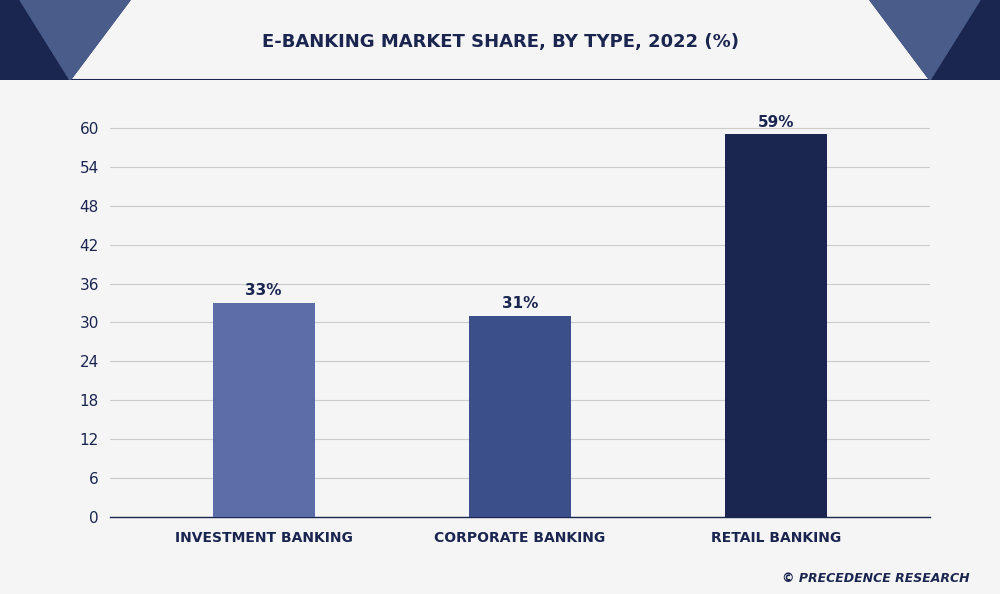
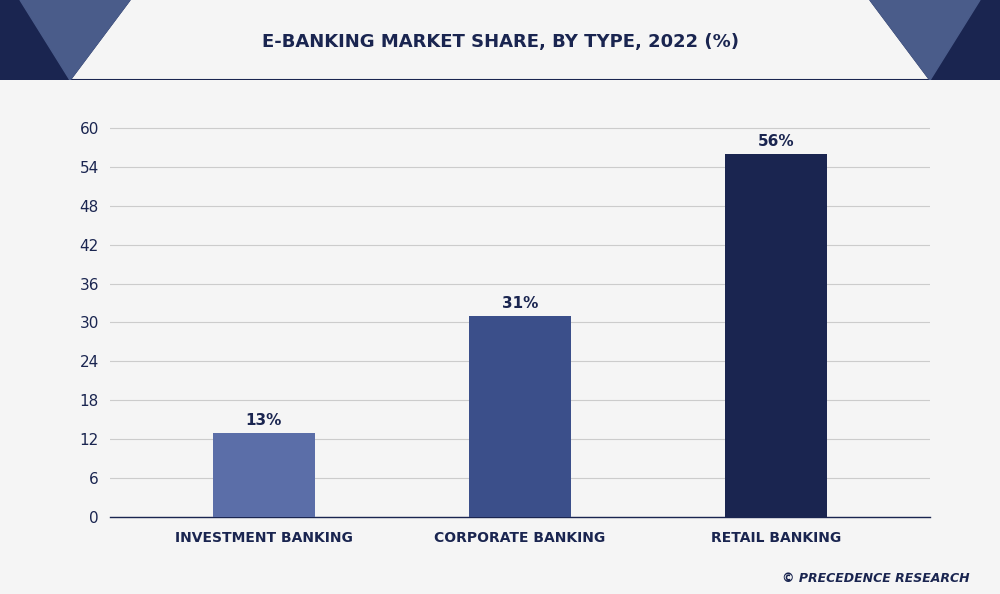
INVESTMENT BANKING: 33% -> 13%
RETAIL BANKING: 59% -> 56%
